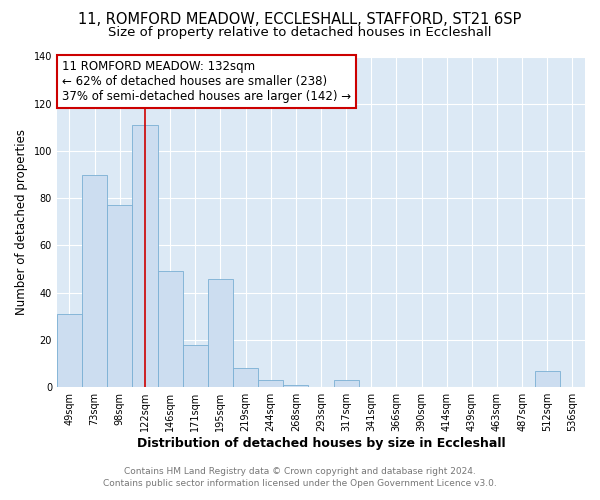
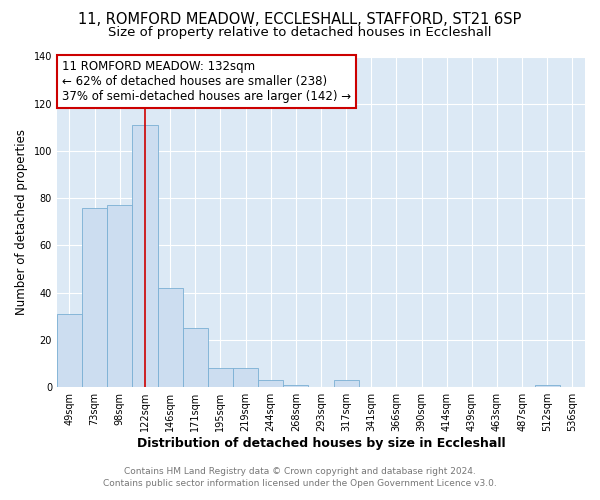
73sqm: 90 -> 76
146sqm: 49 -> 42
171sqm: 18 -> 25
195sqm: 46 -> 8
512sqm: 7 -> 1
